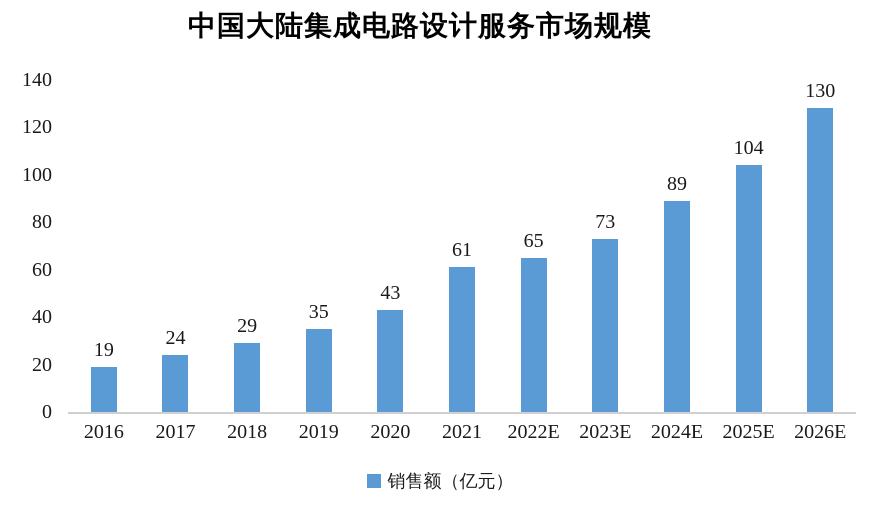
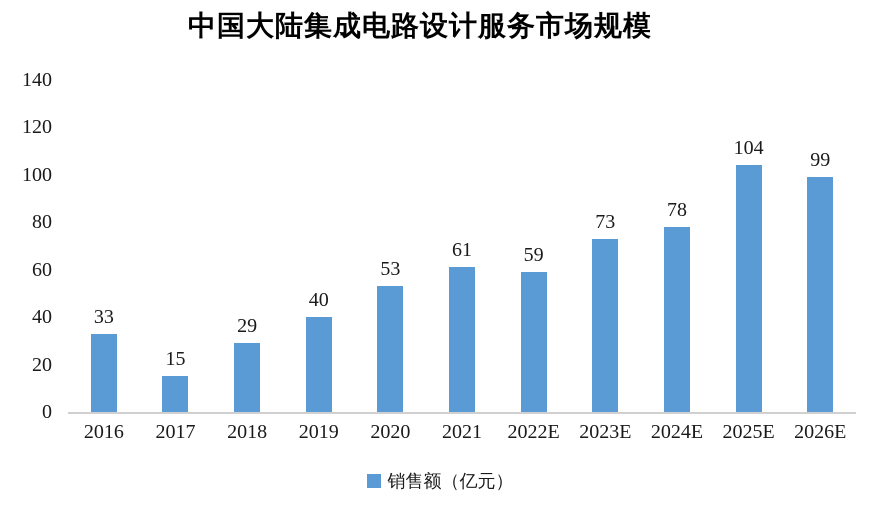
2016: 19 -> 33
2017: 24 -> 15
2019: 35 -> 40
2020: 43 -> 53
2022E: 65 -> 59
2024E: 89 -> 78
2026E: 130 -> 99
